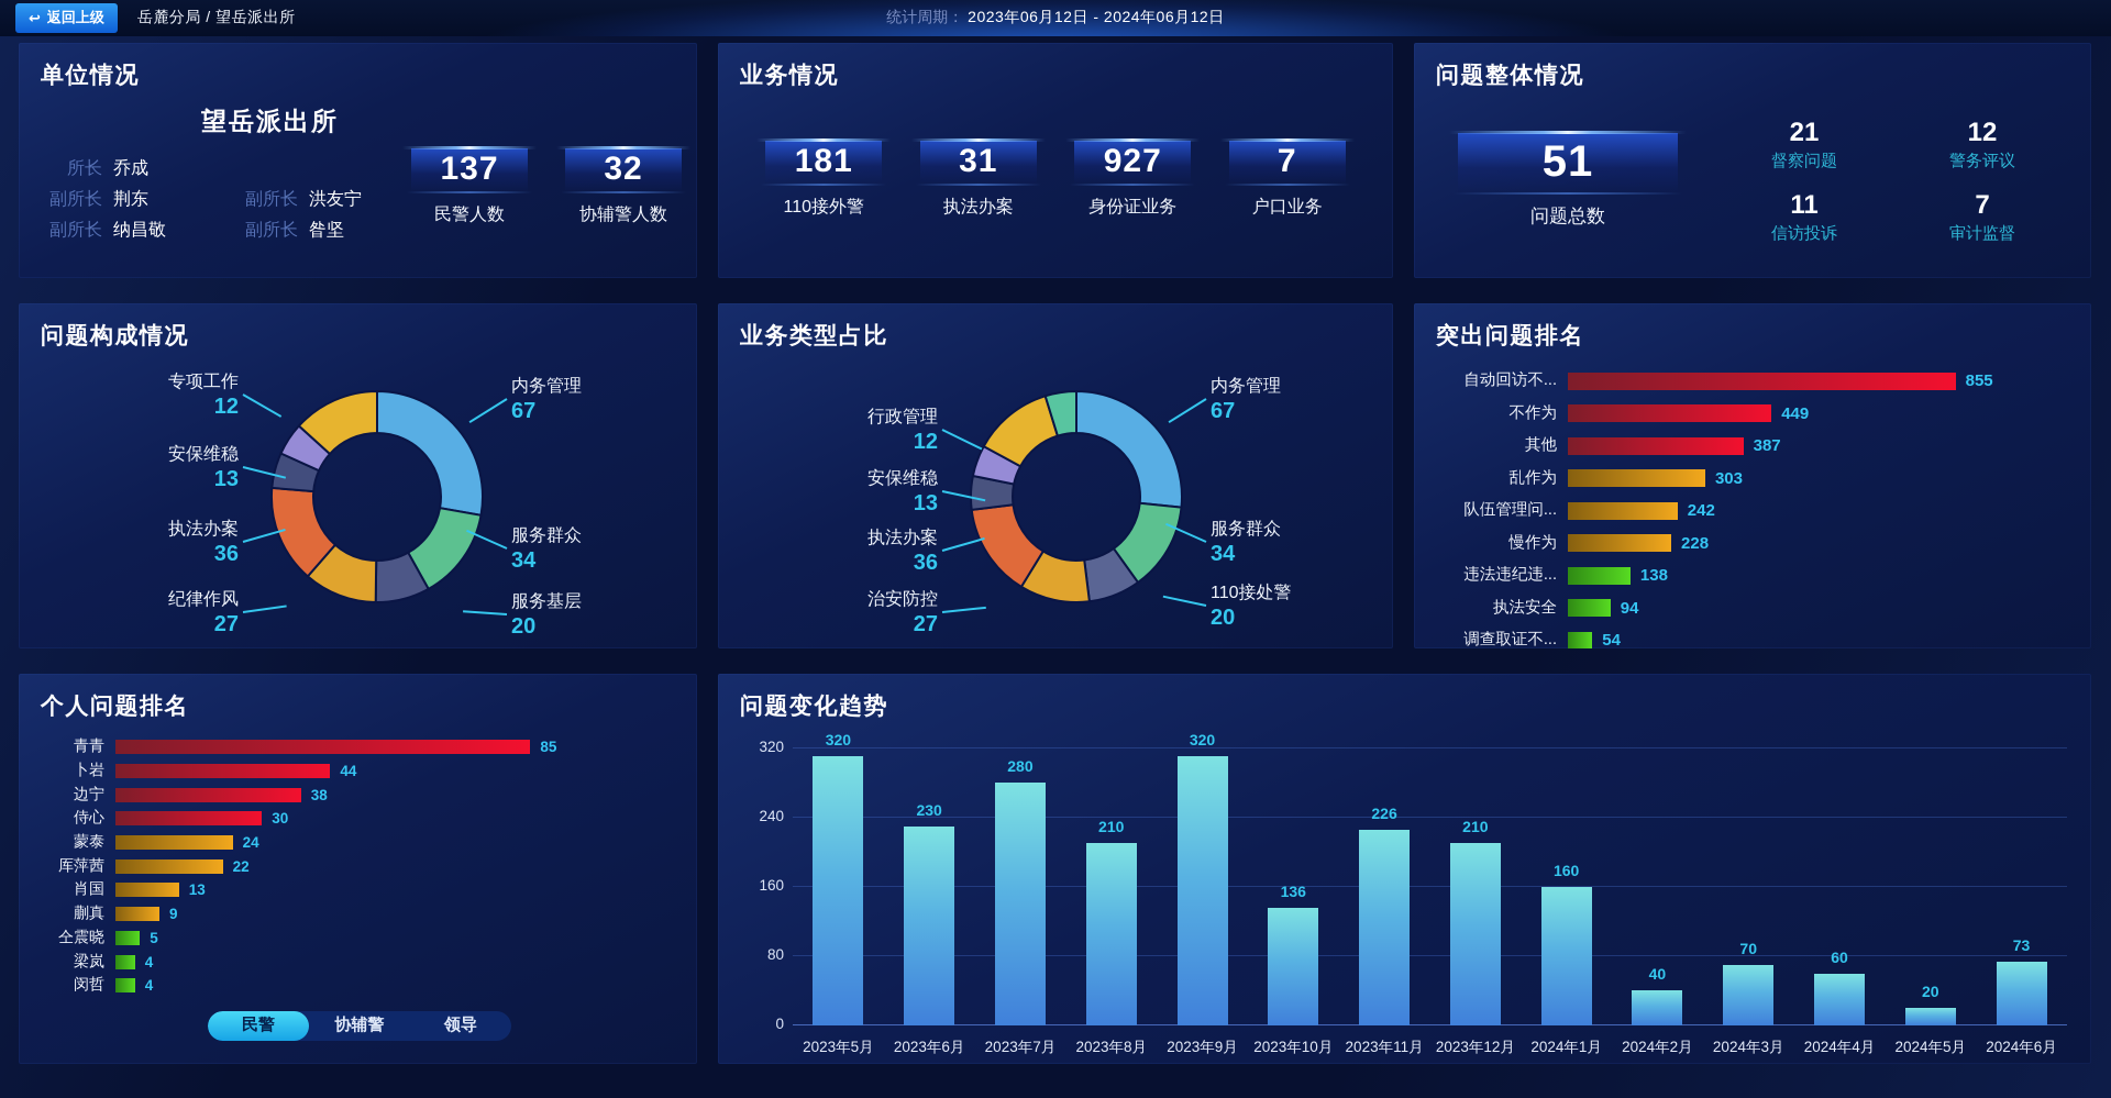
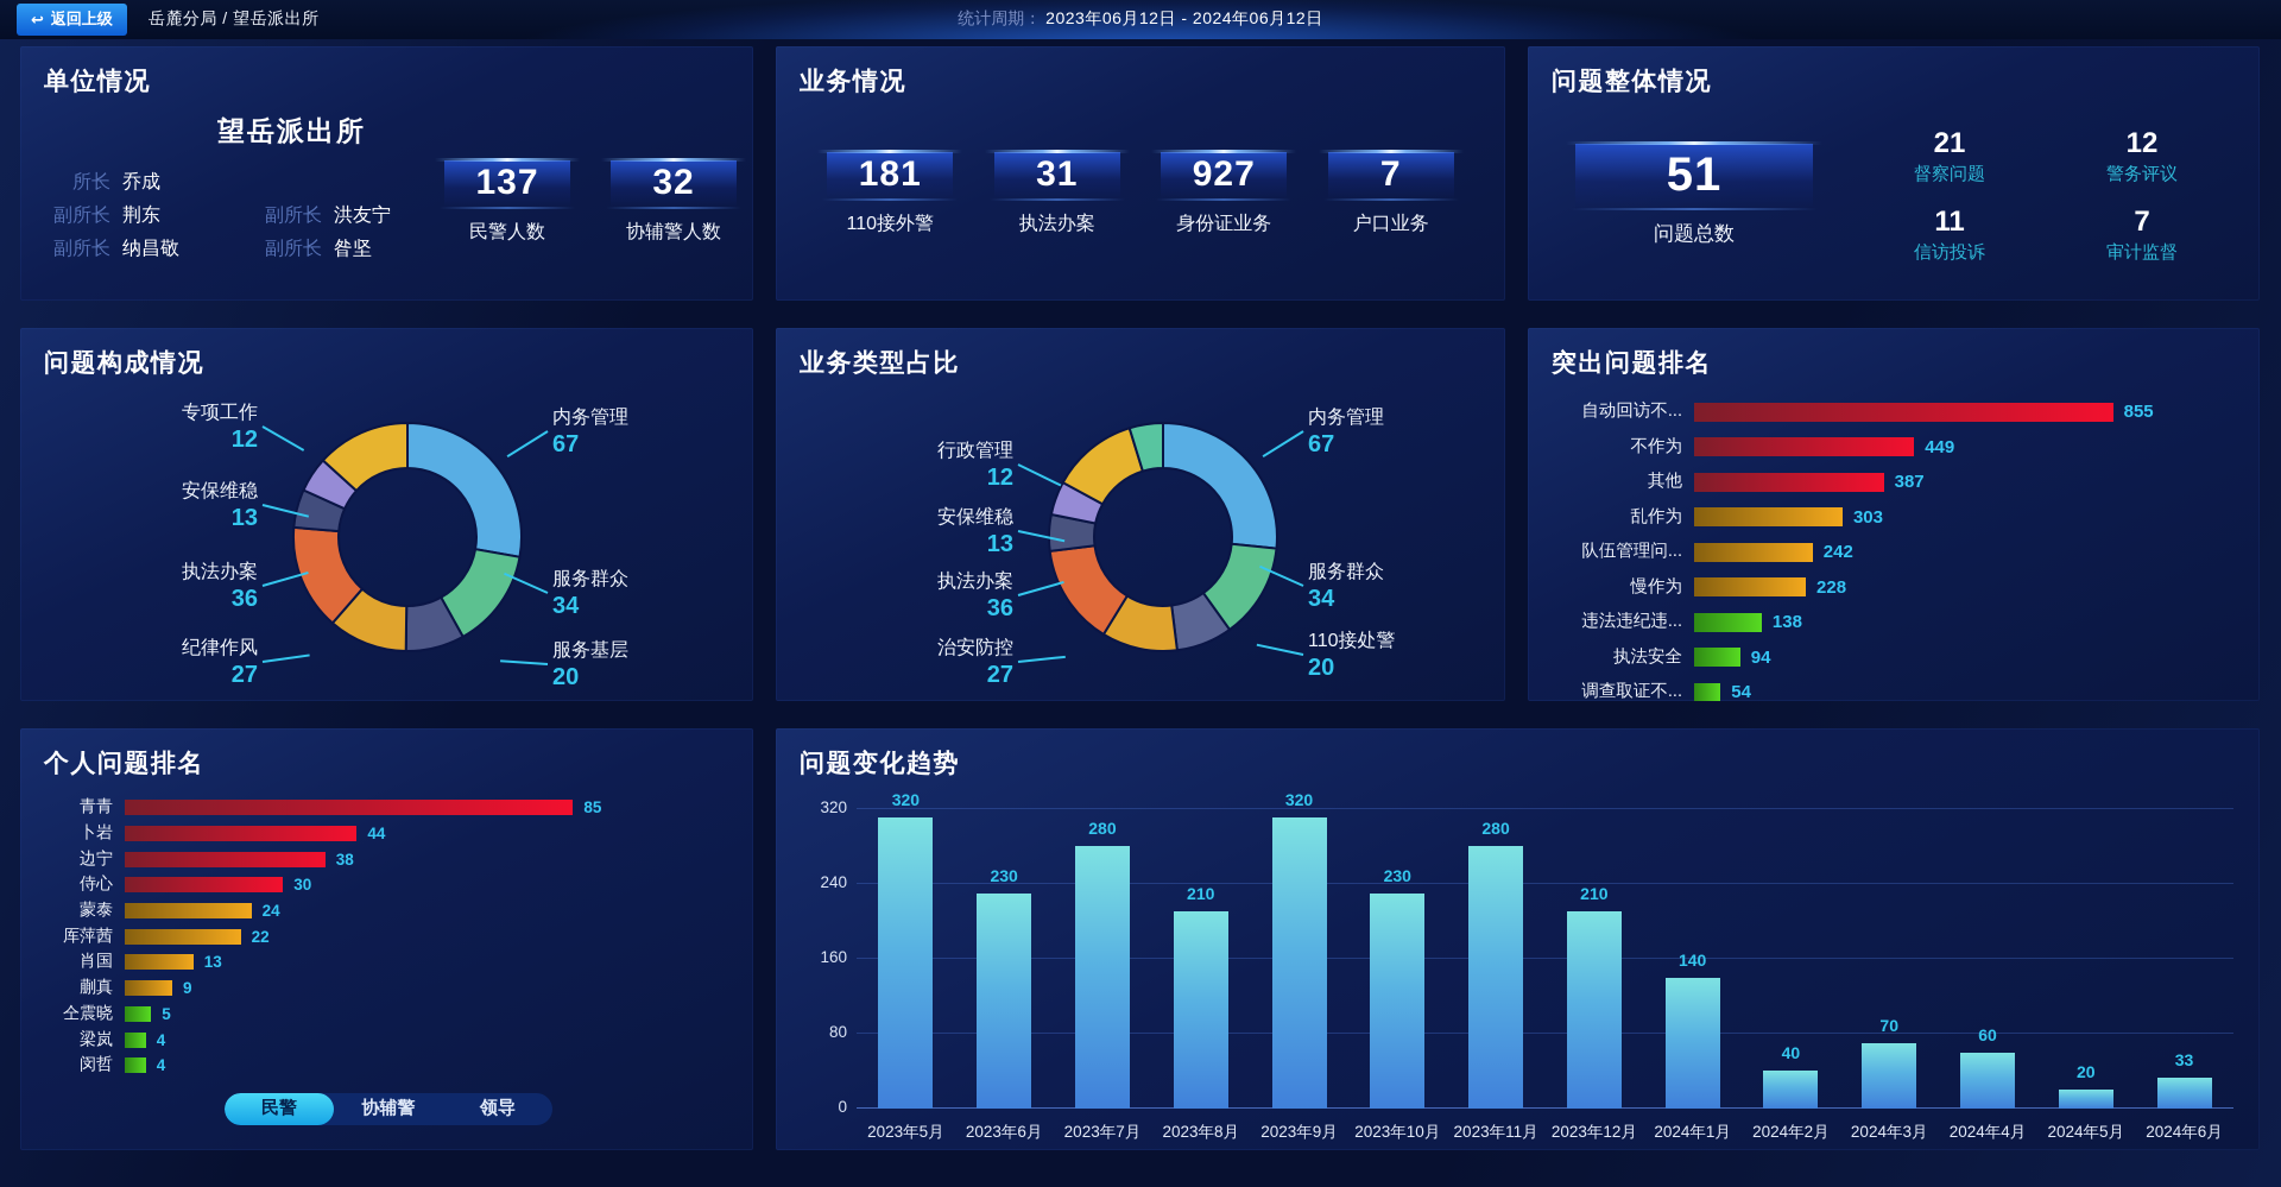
问题变化趋势/2023年10月: 136 -> 230
问题变化趋势/2023年11月: 226 -> 280
问题变化趋势/2024年1月: 160 -> 140
问题变化趋势/2024年6月: 73 -> 33
